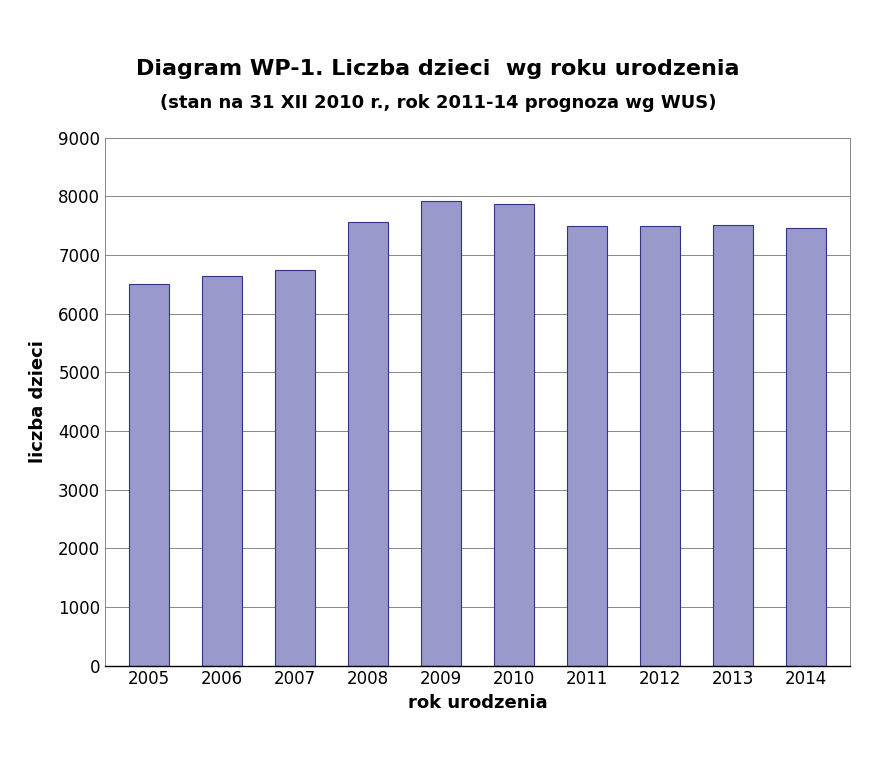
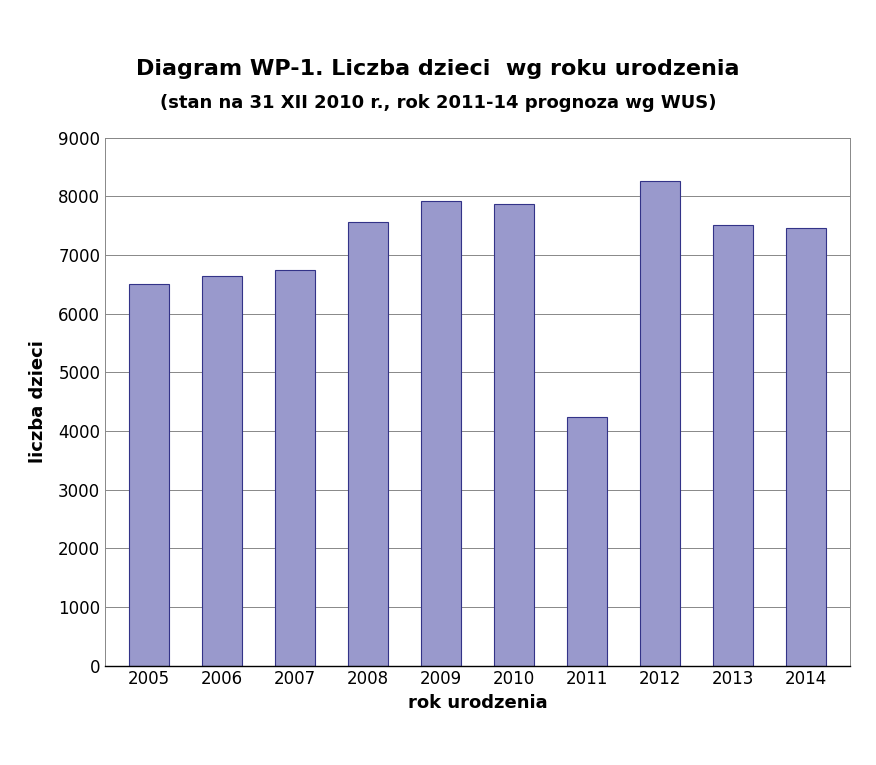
2011: 7490 -> 4240
2012: 7500 -> 8260
